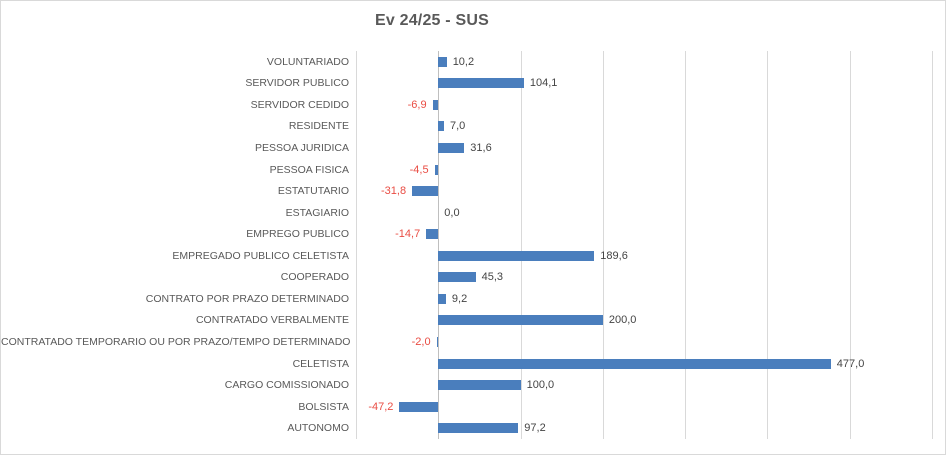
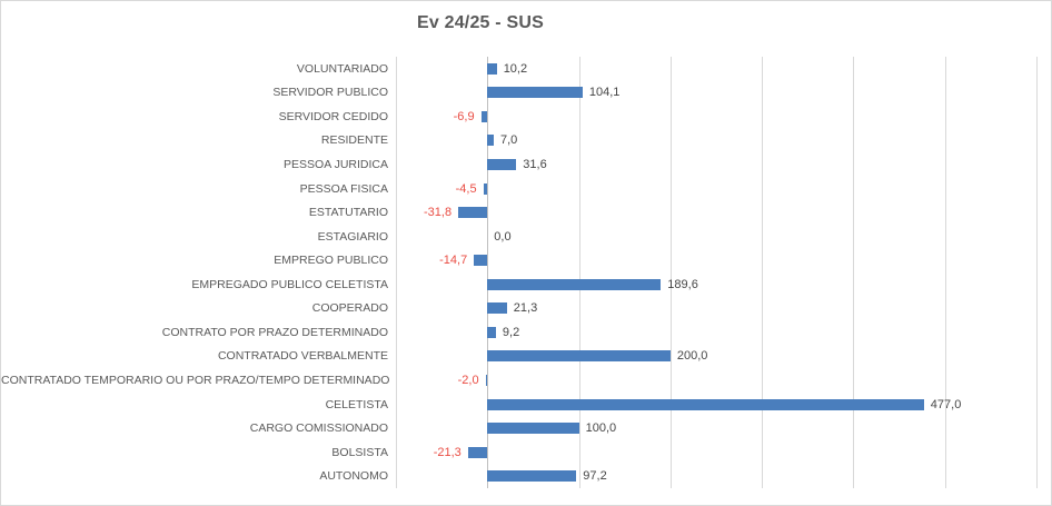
COOPERADO: 45,3 -> 21,3
BOLSISTA: -47,2 -> -21,3
